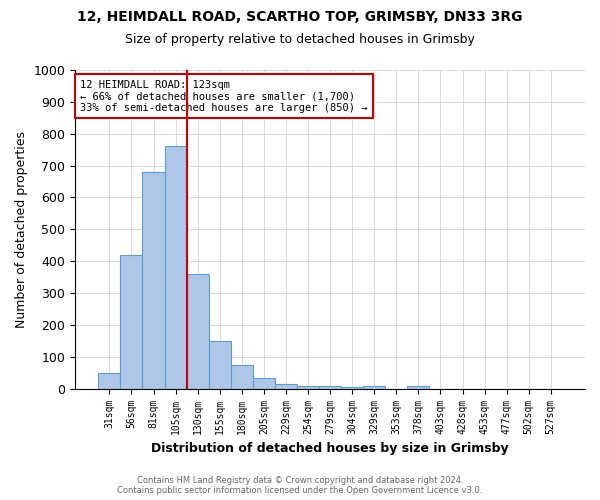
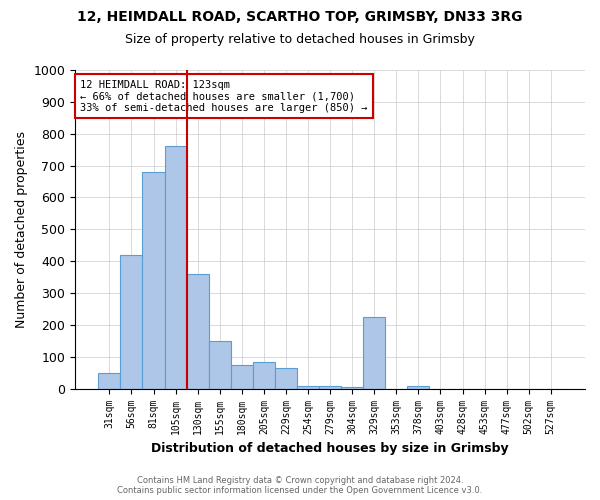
205sqm: 35 -> 85
229sqm: 15 -> 65
329sqm: 8 -> 225
